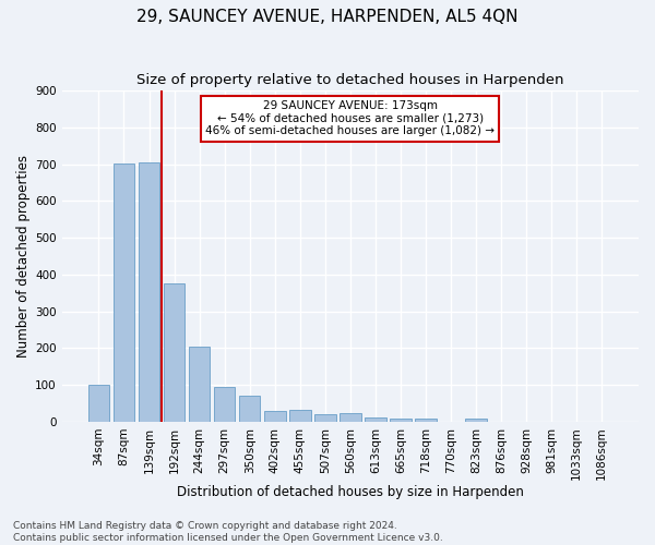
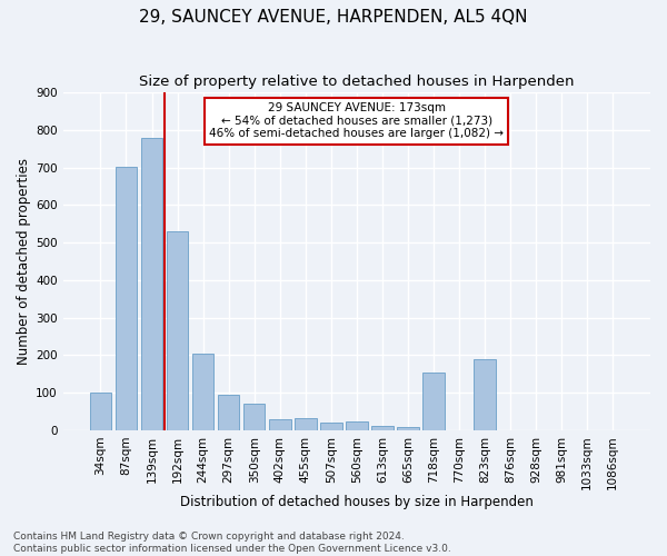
139sqm: 706 -> 780
192sqm: 375 -> 530
718sqm: 7 -> 155
823sqm: 8 -> 190
